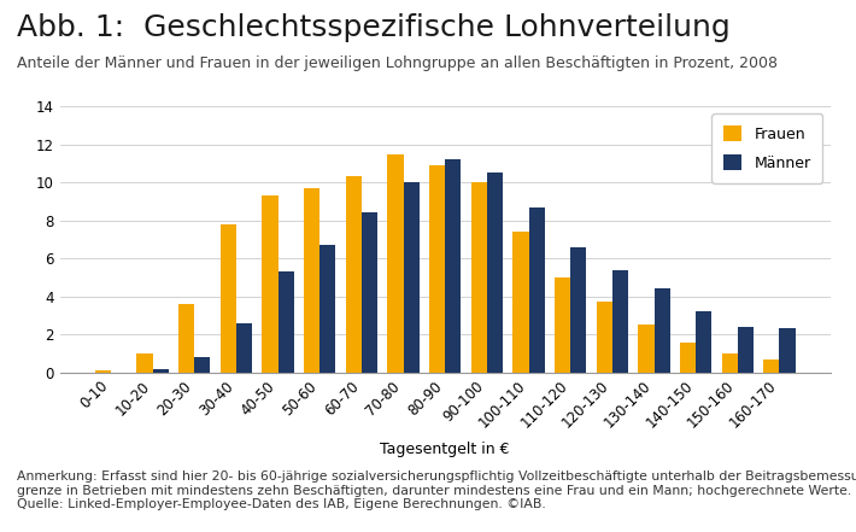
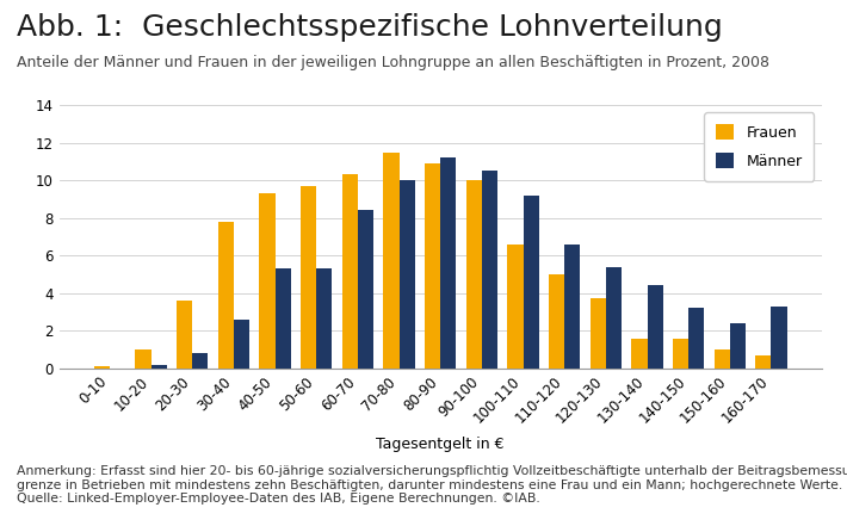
Männer/50-60: 6.7 -> 5.3
Frauen/100-110: 7.4 -> 6.6
Männer/100-110: 8.7 -> 9.2
Frauen/130-140: 2.5 -> 1.6
Männer/160-170: 2.3 -> 3.3
